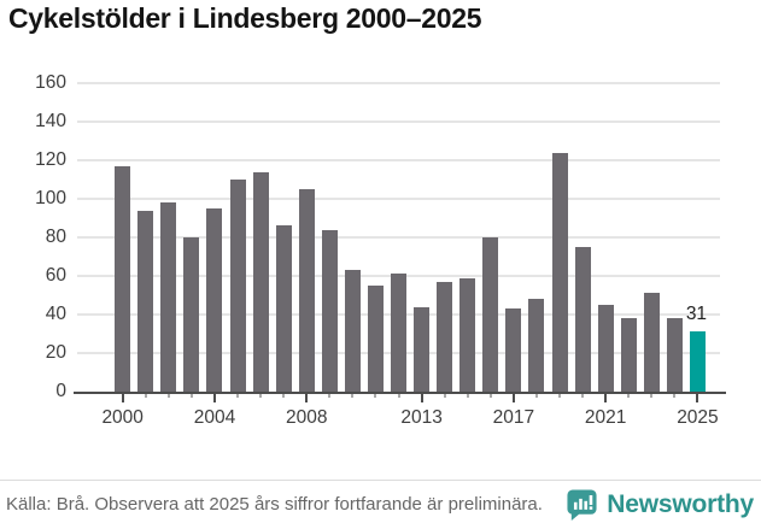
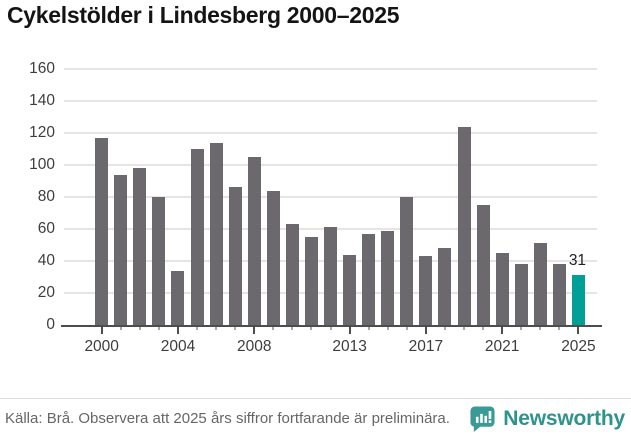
2004: 95 -> 34
